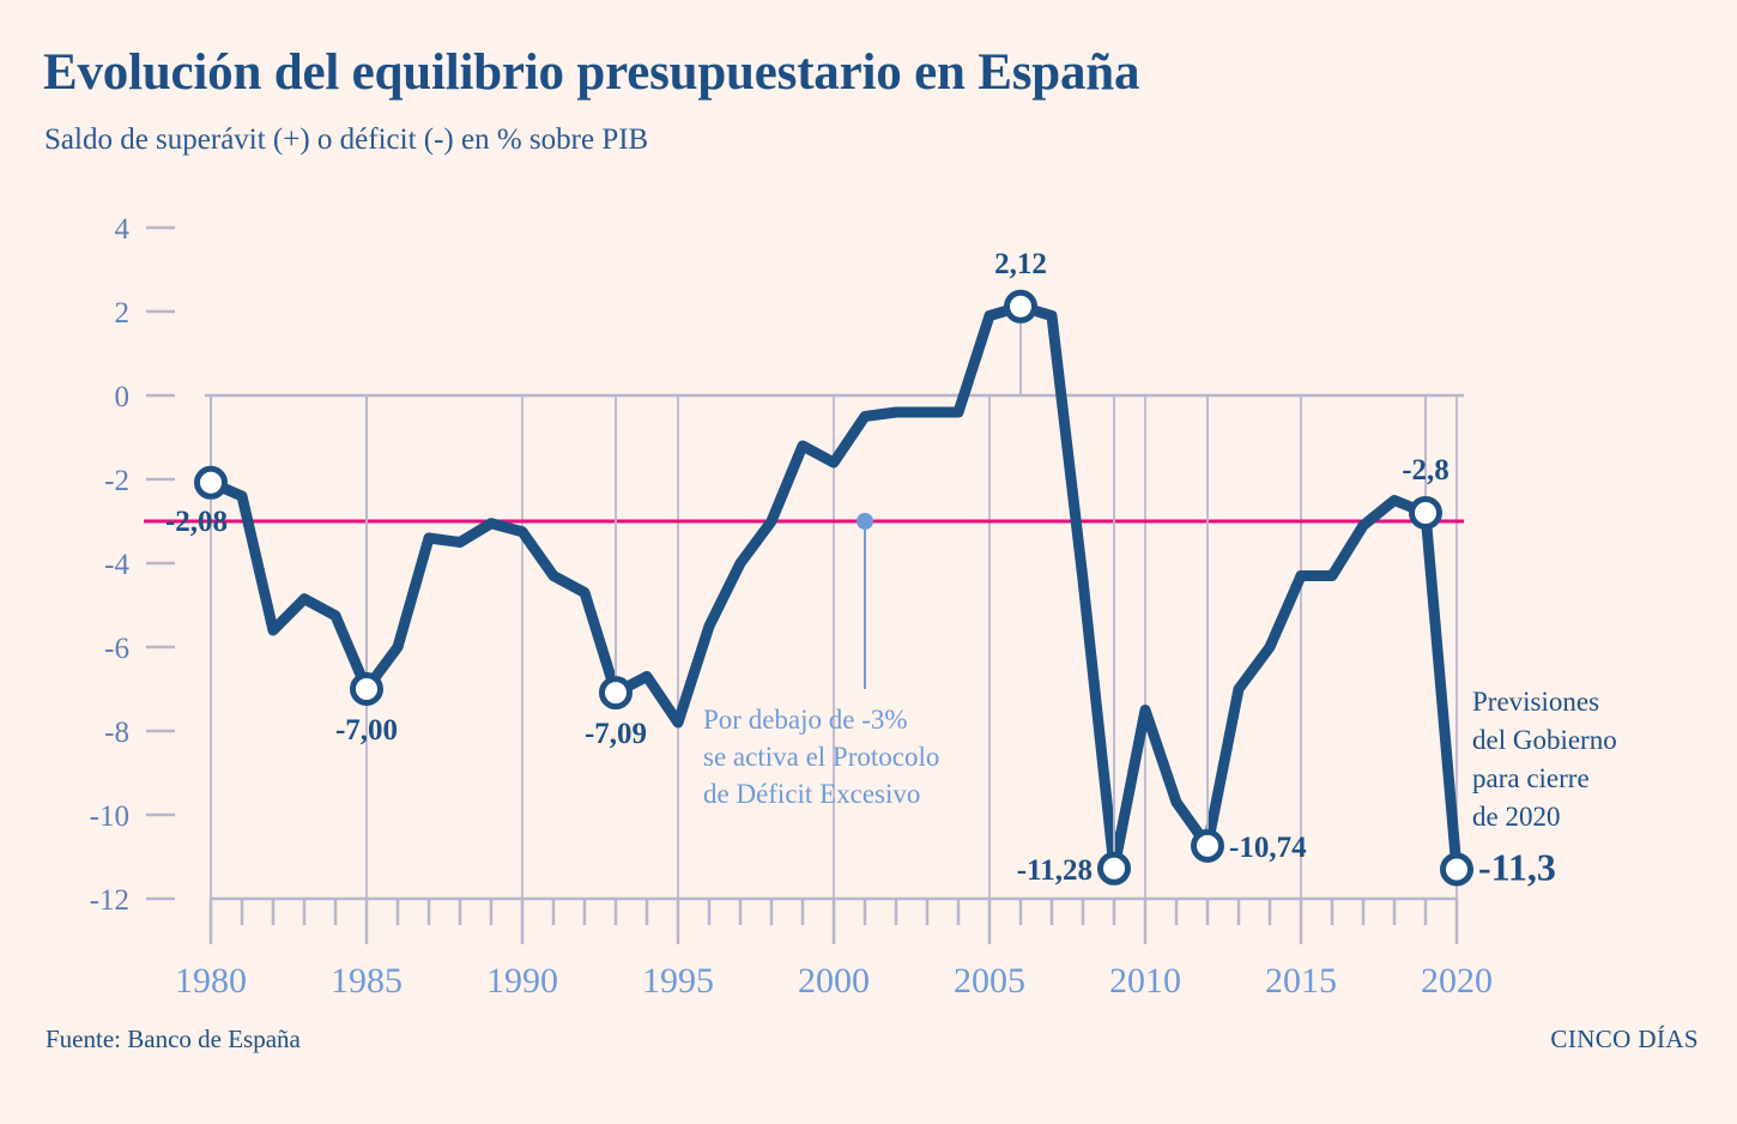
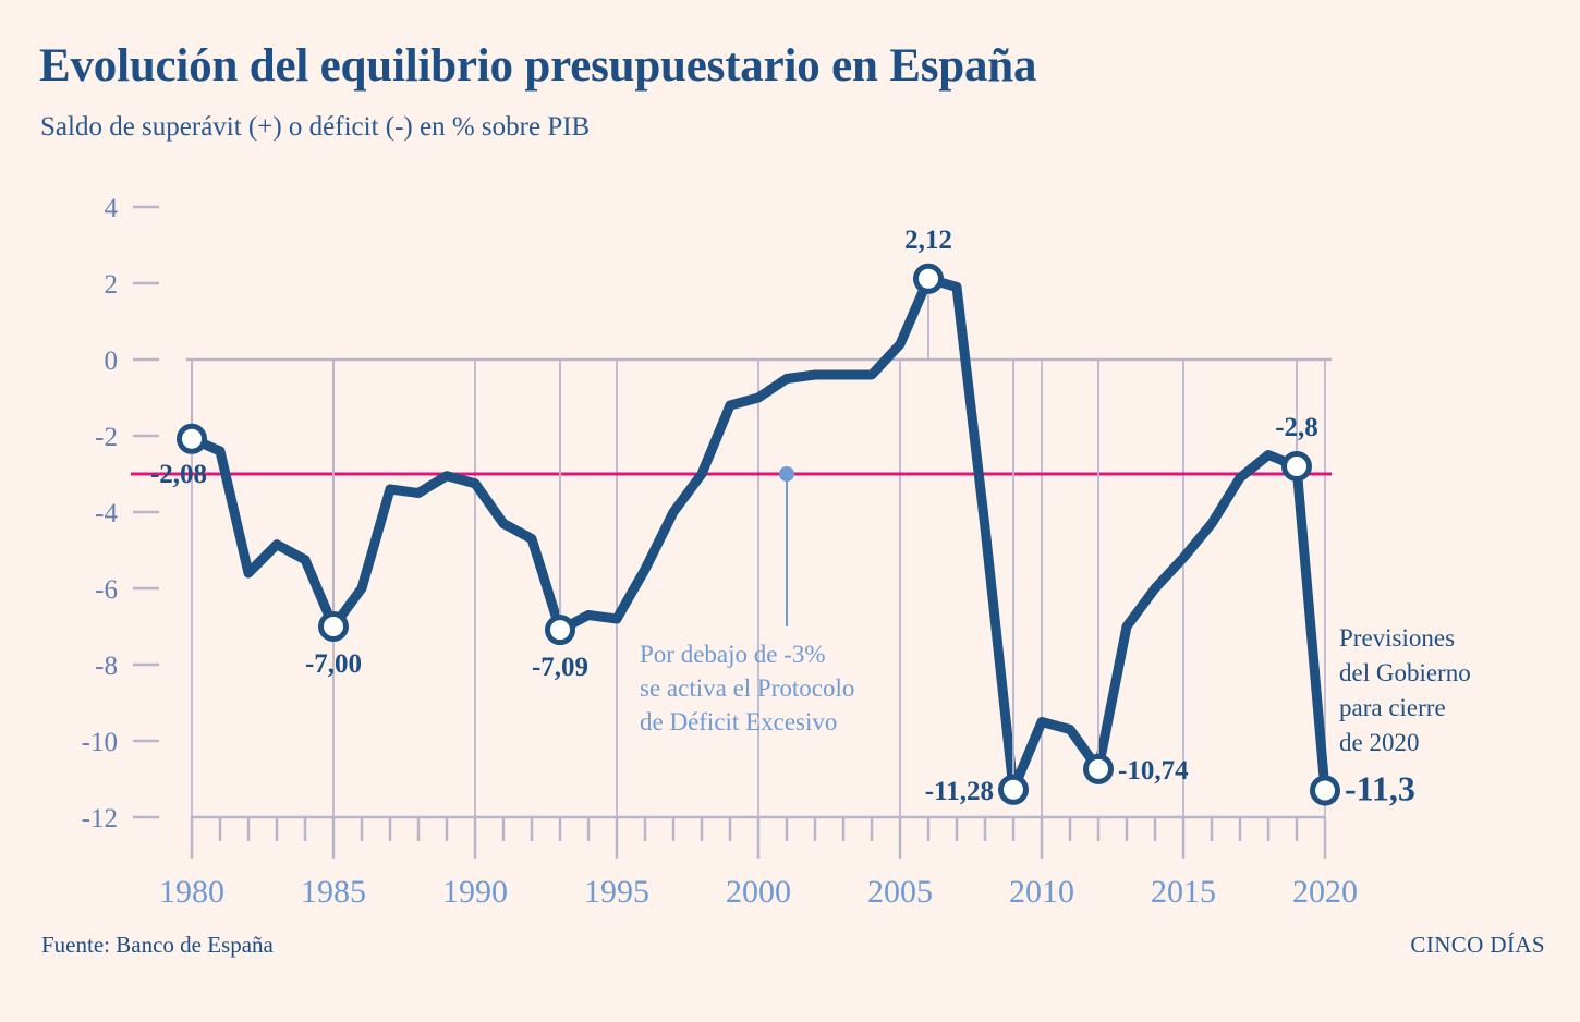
1995: -7.8 -> -6.8
2000: -1.6 -> -1.0
2005: 1.9 -> 0.4
2010: -7.5 -> -9.5
2015: -4.3 -> -5.2
